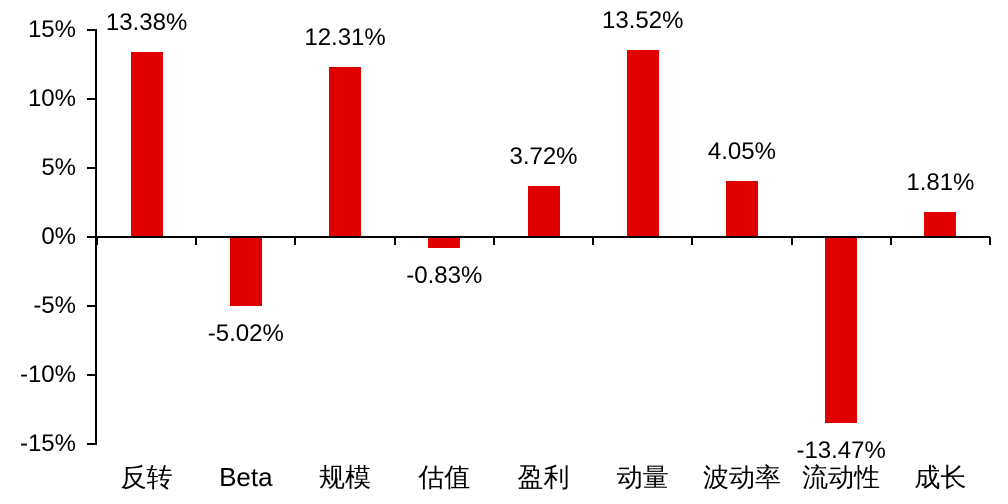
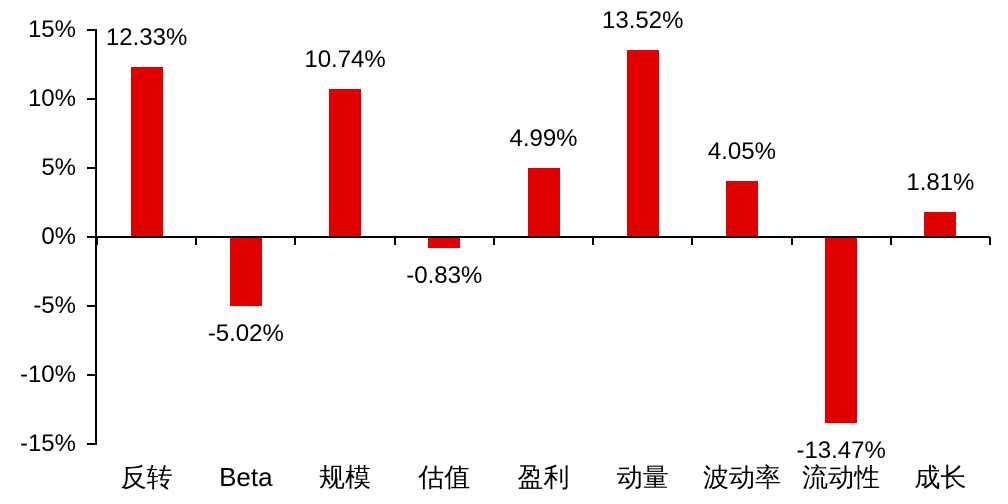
反转: 13.38% -> 12.33%
规模: 12.31% -> 10.74%
盈利: 3.72% -> 4.99%
